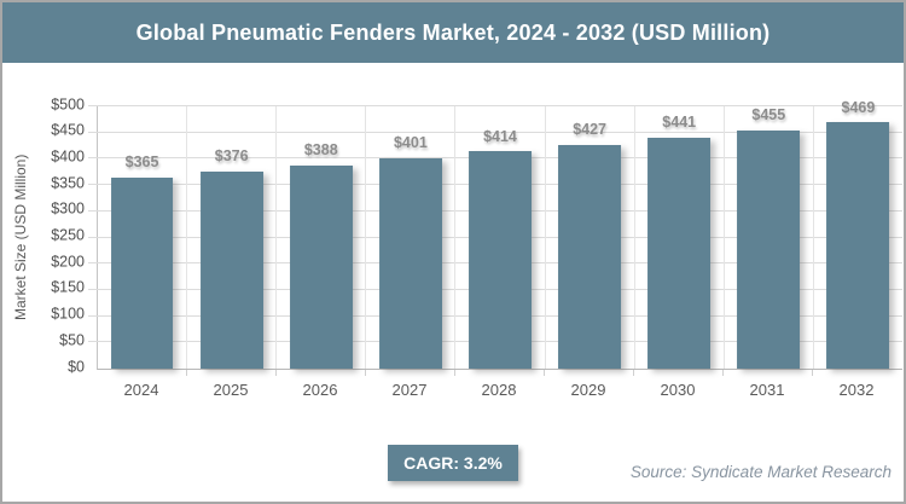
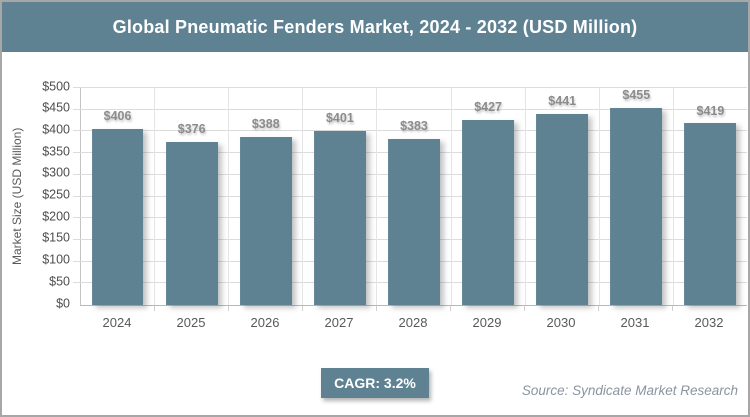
2024: $365 -> $406
2028: $414 -> $383
2032: $469 -> $419
